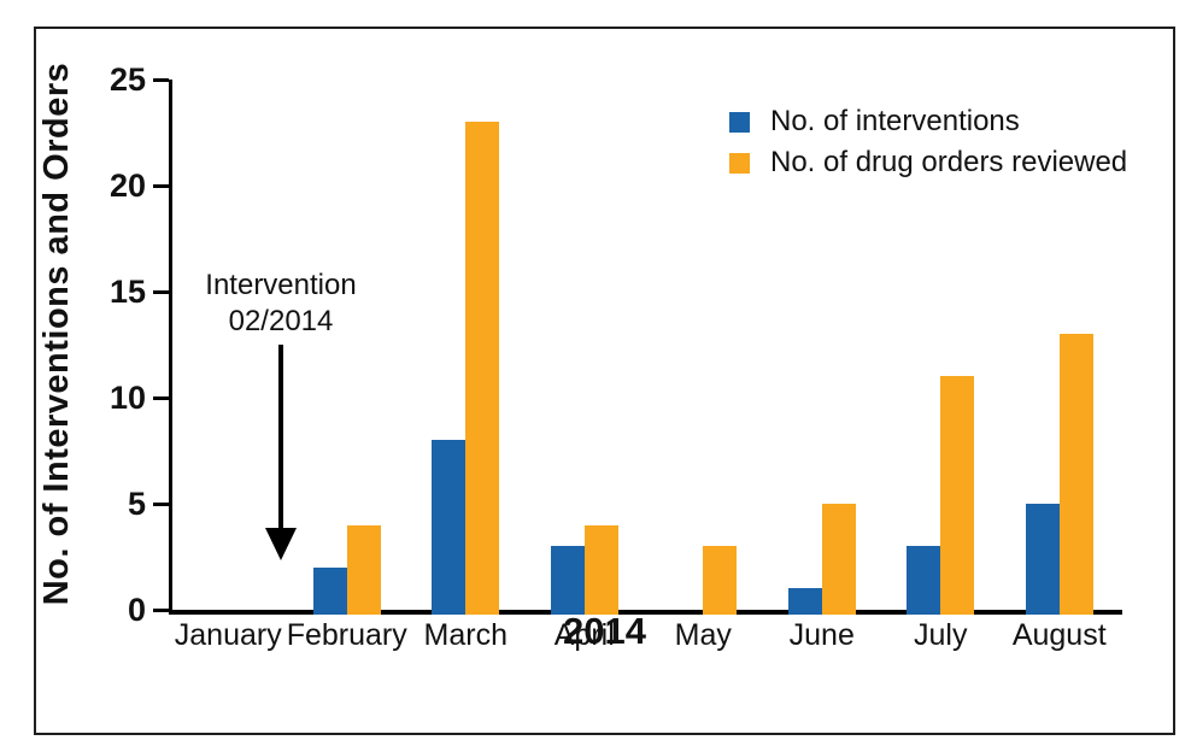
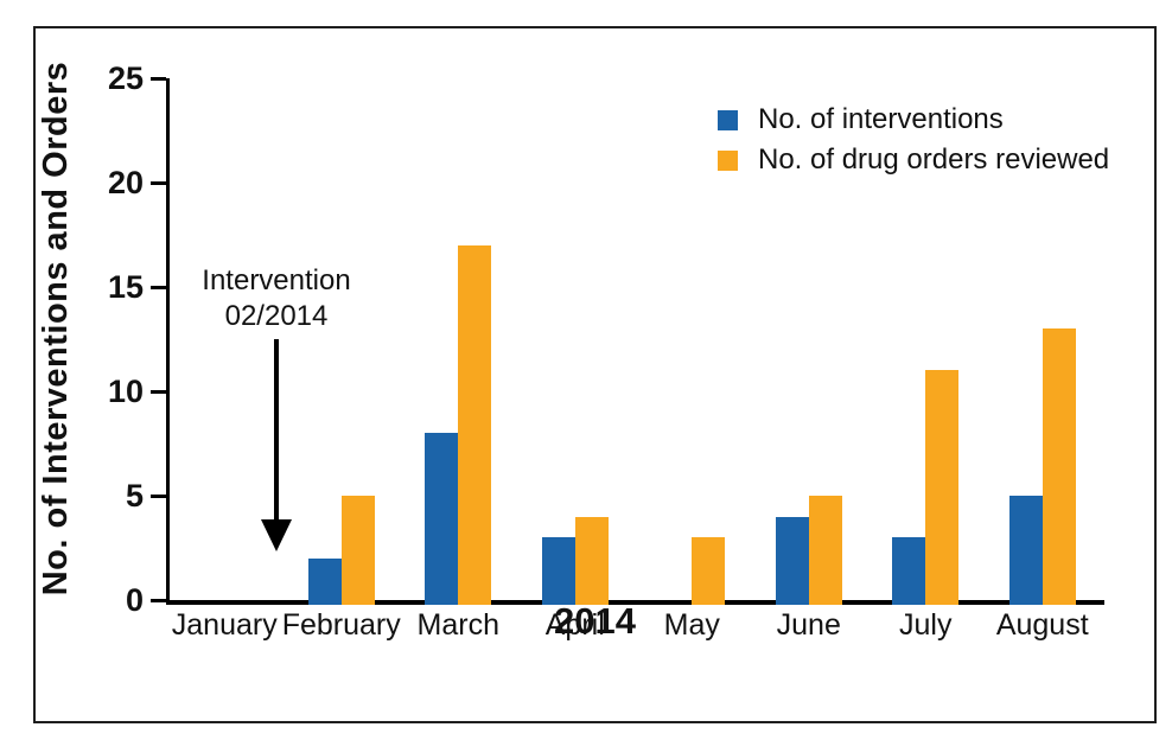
No. of drug orders reviewed/February: 4 -> 5
No. of drug orders reviewed/March: 23 -> 17
No. of interventions/June: 1 -> 4
